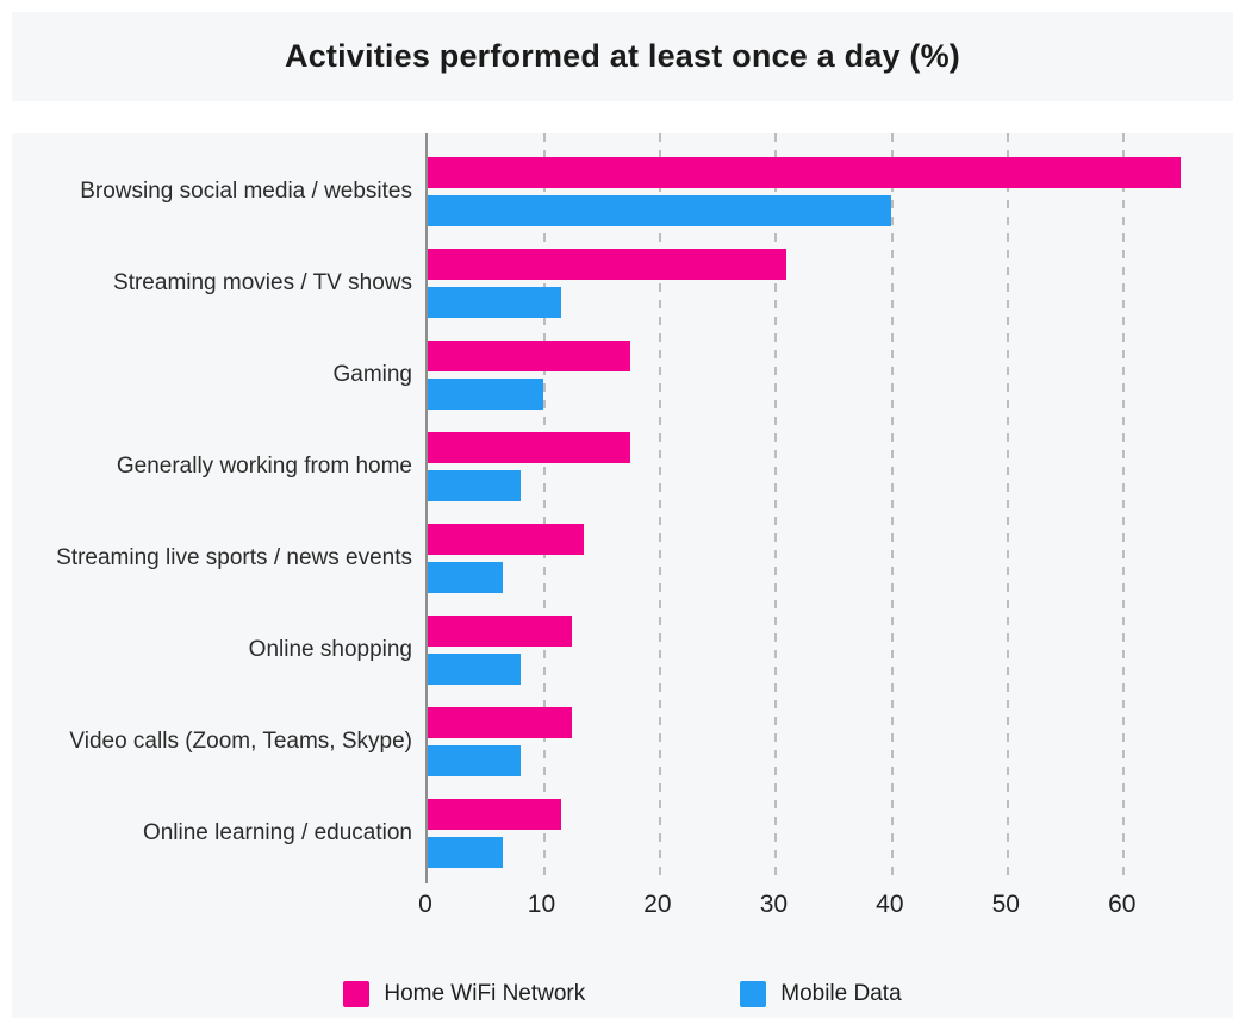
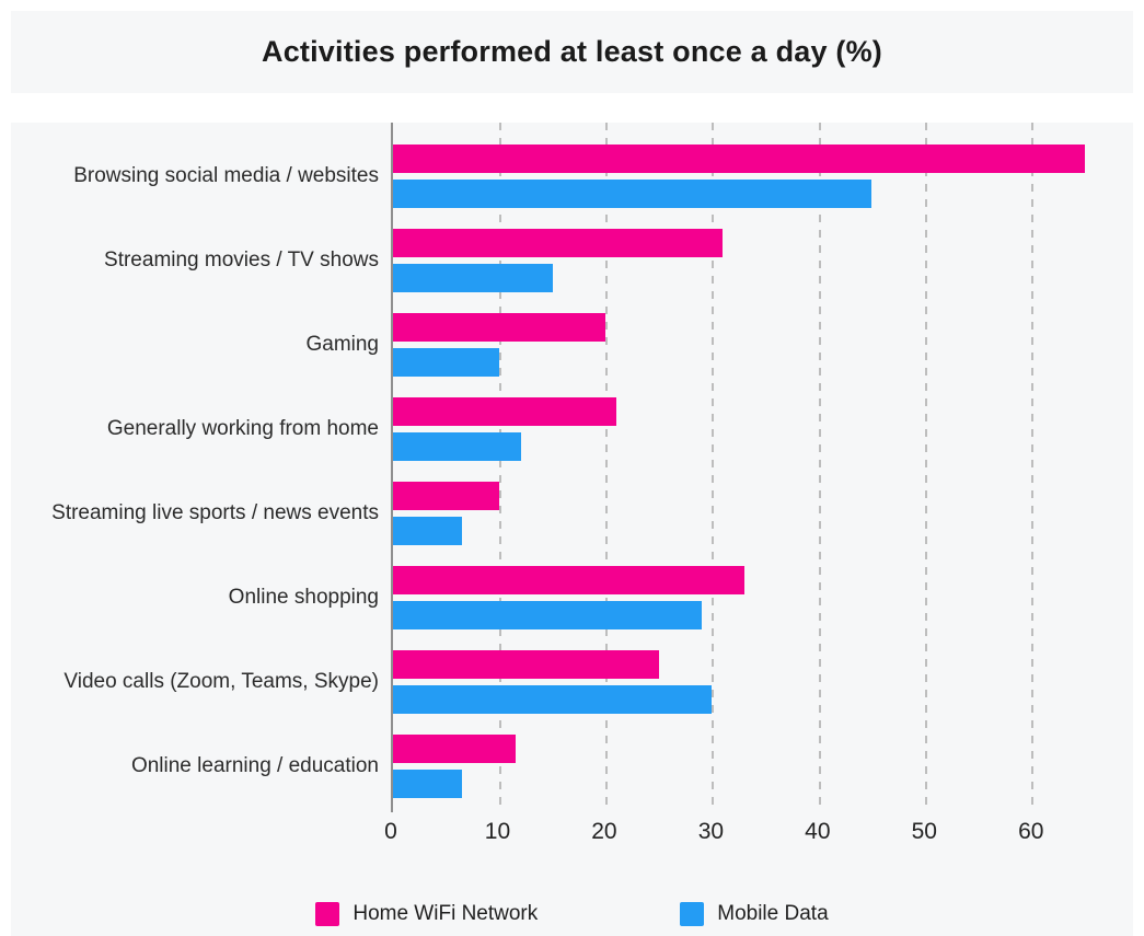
Mobile Data/Browsing social media / websites: 40 -> 45
Mobile Data/Streaming movies / TV shows: 12 -> 15
Home WiFi Network/Gaming: 18 -> 20
Home WiFi Network/Generally working from home: 18 -> 21
Mobile Data/Generally working from home: 8 -> 12
Home WiFi Network/Streaming live sports / news events: 14 -> 10
Home WiFi Network/Online shopping: 12 -> 33
Mobile Data/Online shopping: 8 -> 29
Home WiFi Network/Video calls (Zoom, Teams, Skype): 12 -> 25
Mobile Data/Video calls (Zoom, Teams, Skype): 8 -> 30
